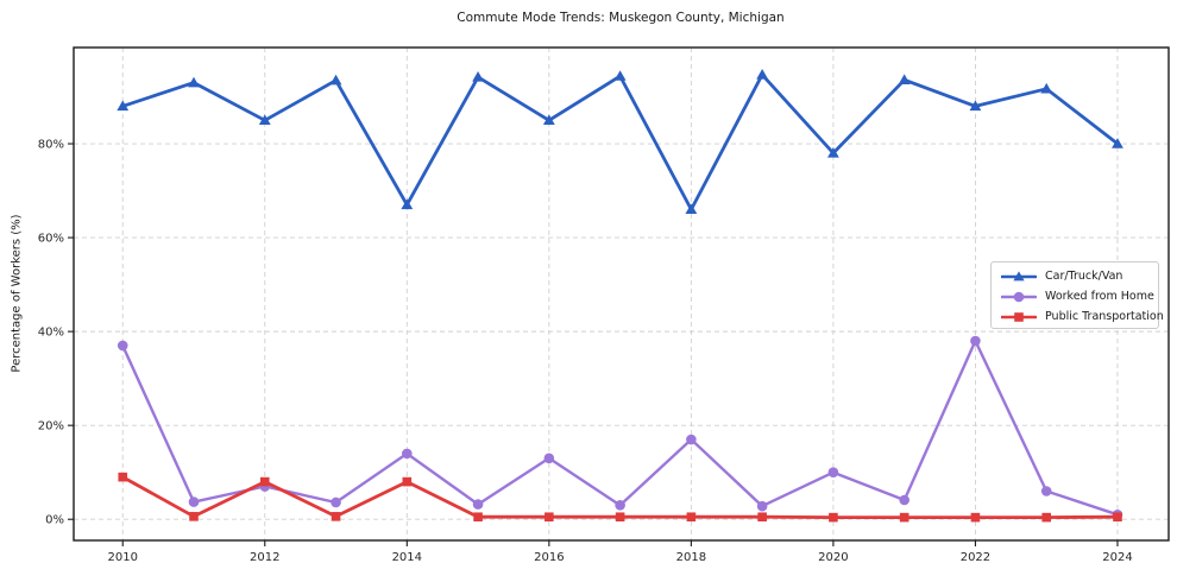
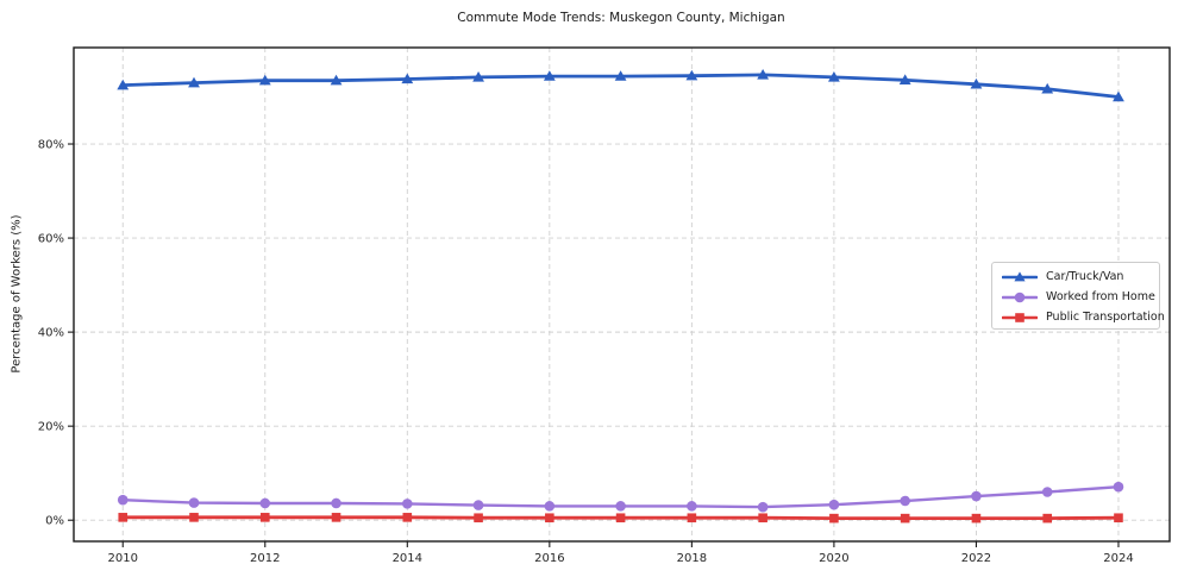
Car/Truck/Van/2010: 88% -> 92%
Worked from Home/2010: 37% -> 4%
Public Transportation/2010: 9% -> 1%
Car/Truck/Van/2012: 85% -> 94%
Worked from Home/2012: 7% -> 4%
Public Transportation/2012: 8% -> 1%
Car/Truck/Van/2014: 67% -> 94%
Worked from Home/2014: 14% -> 4%
Public Transportation/2014: 8% -> 1%
Car/Truck/Van/2016: 85% -> 94%
Worked from Home/2016: 13% -> 3%
Car/Truck/Van/2018: 66% -> 94%
Worked from Home/2018: 17% -> 3%
Car/Truck/Van/2020: 78% -> 94%
Worked from Home/2020: 10% -> 3%
Car/Truck/Van/2022: 88% -> 93%
Worked from Home/2022: 38% -> 5%
Car/Truck/Van/2024: 80% -> 90%
Worked from Home/2024: 1% -> 7%
